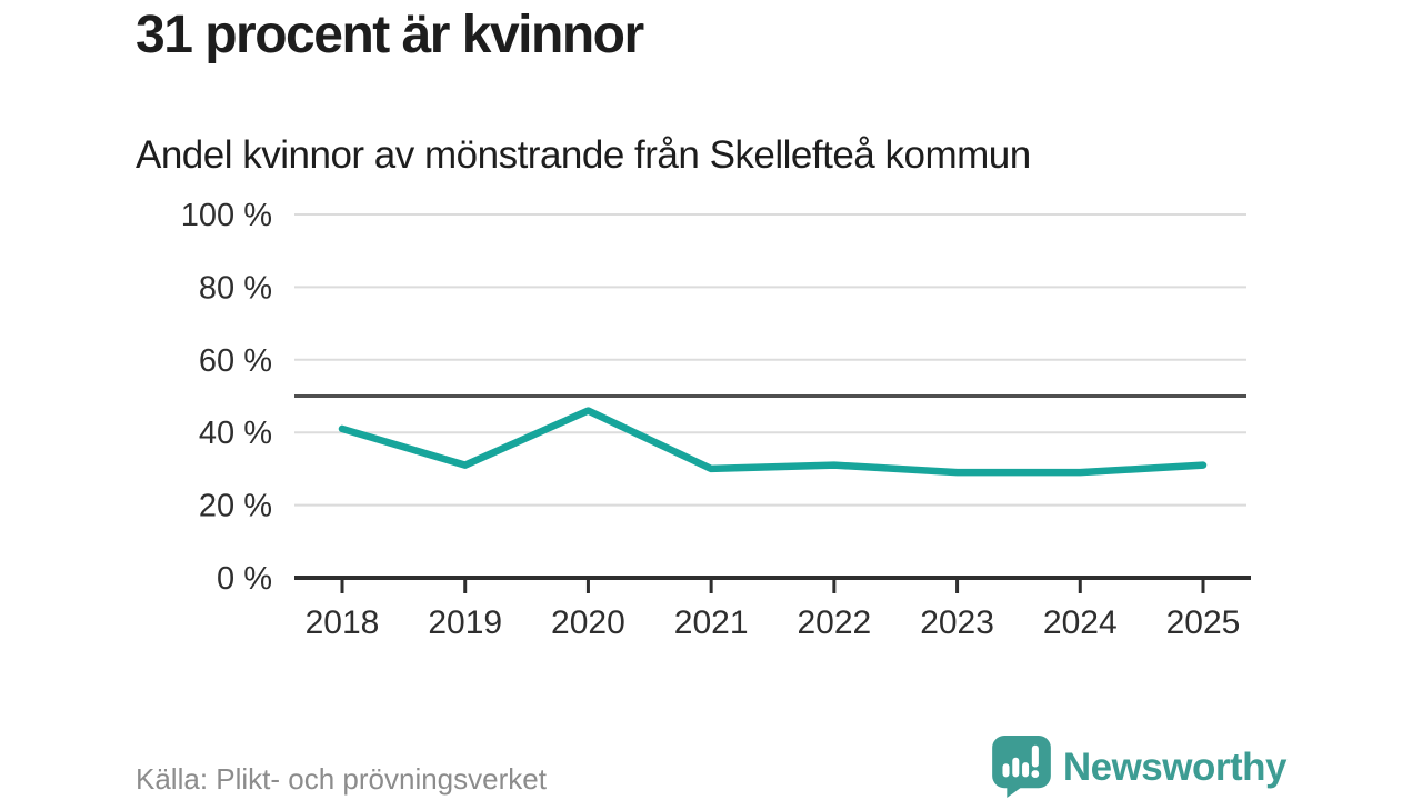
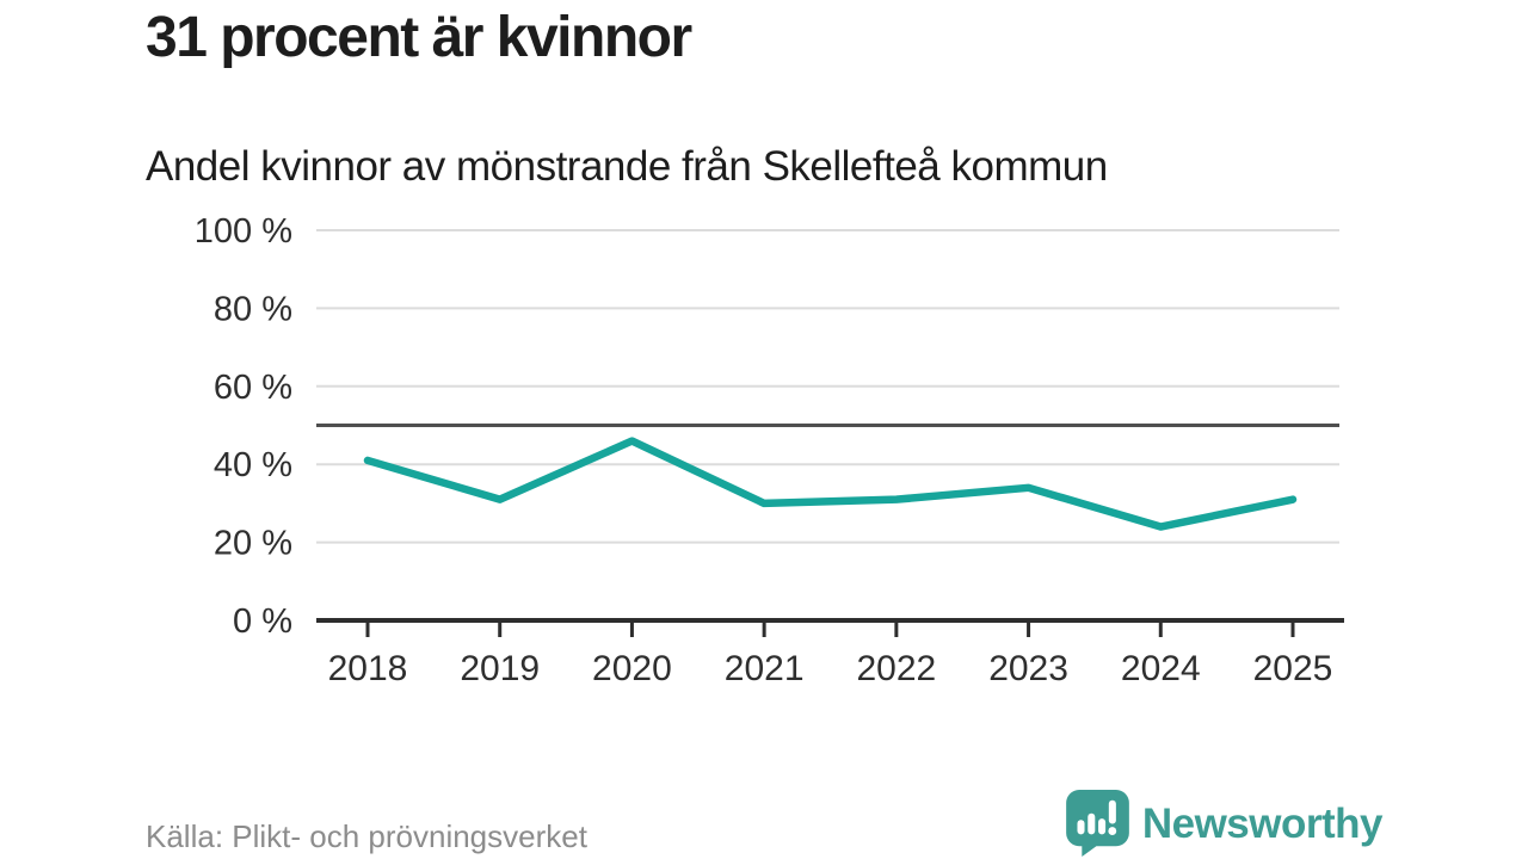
2023: 29% -> 34%
2024: 29% -> 24%
